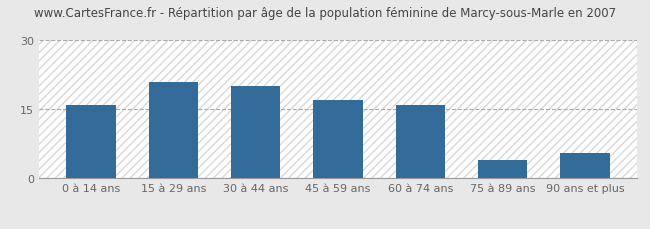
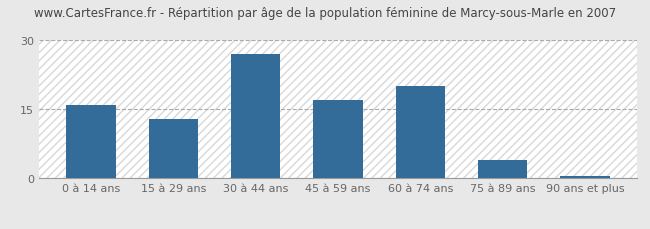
15 à 29 ans: 21.0 -> 13.0
30 à 44 ans: 20.0 -> 27.0
60 à 74 ans: 16.0 -> 20.0
90 ans et plus: 5.5 -> 0.5
